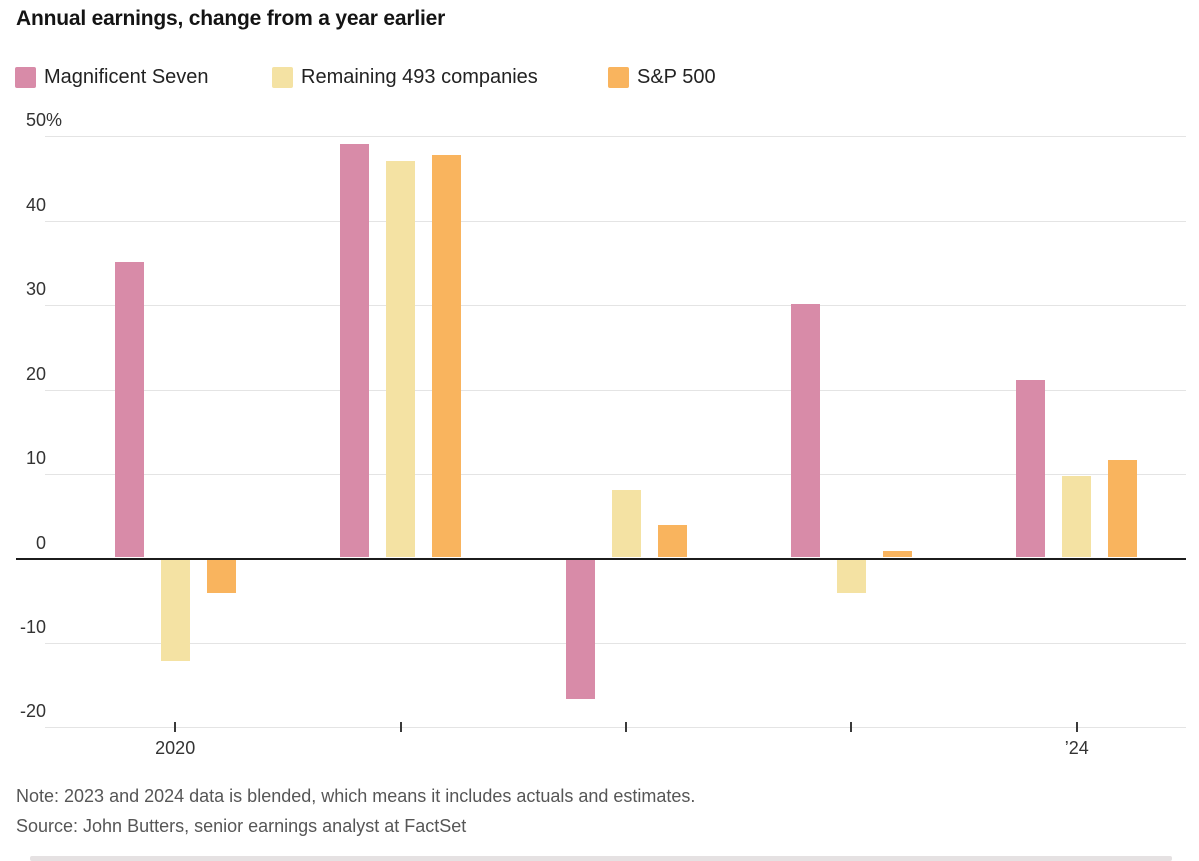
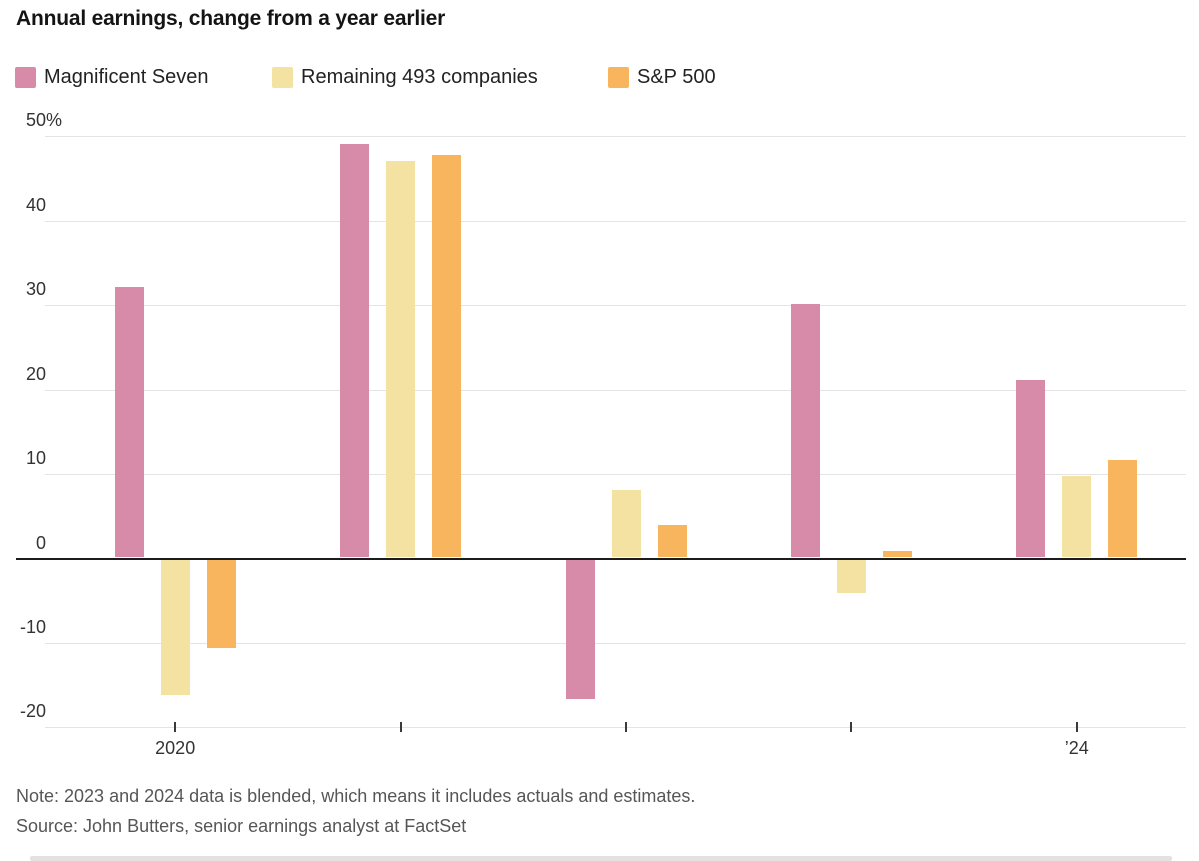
Magnificent Seven/2020: 35 -> 32
Remaining 493 companies/2020: -12 -> -16
S&P 500/2020: -4 -> -10
